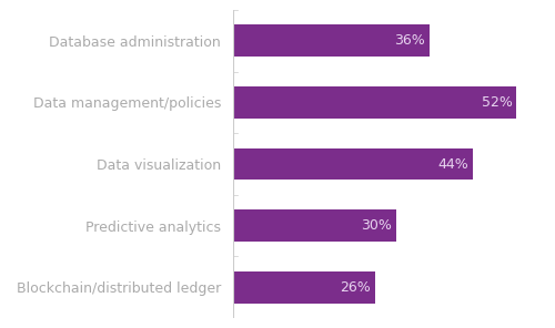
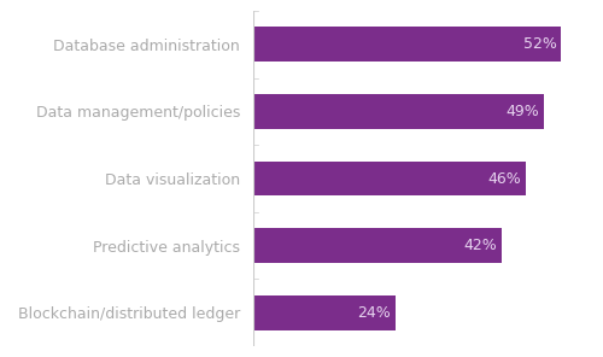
Database administration: 36% -> 52%
Data management/policies: 52% -> 49%
Data visualization: 44% -> 46%
Predictive analytics: 30% -> 42%
Blockchain/distributed ledger: 26% -> 24%
